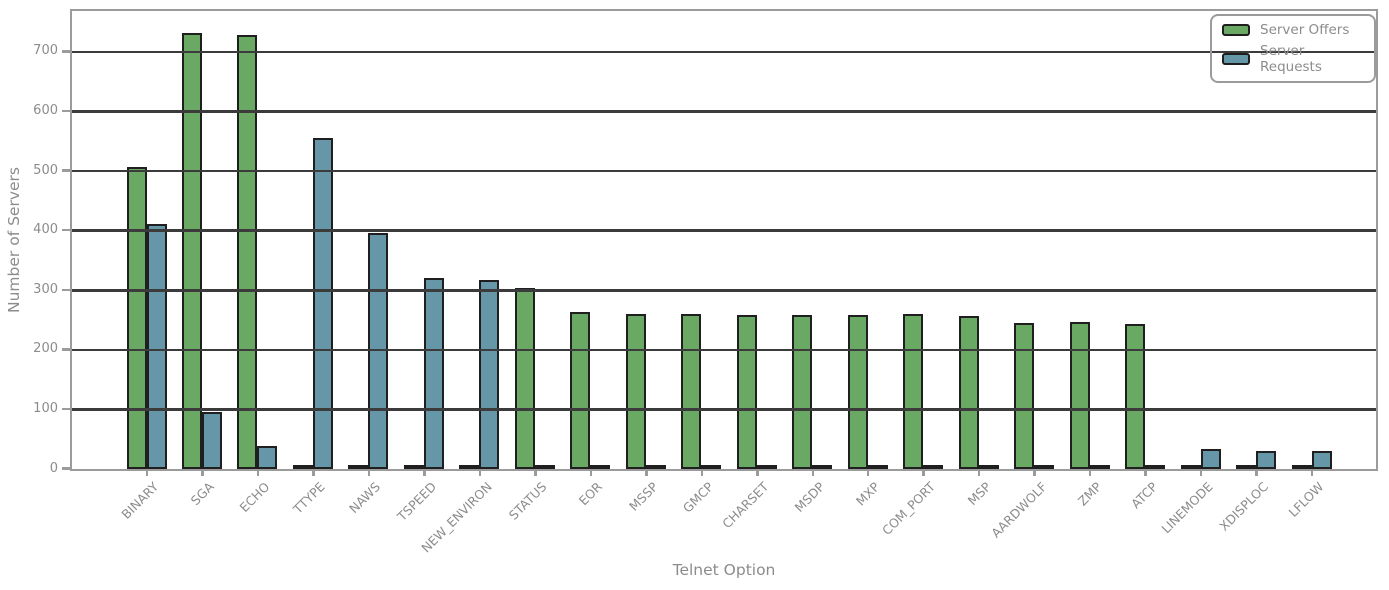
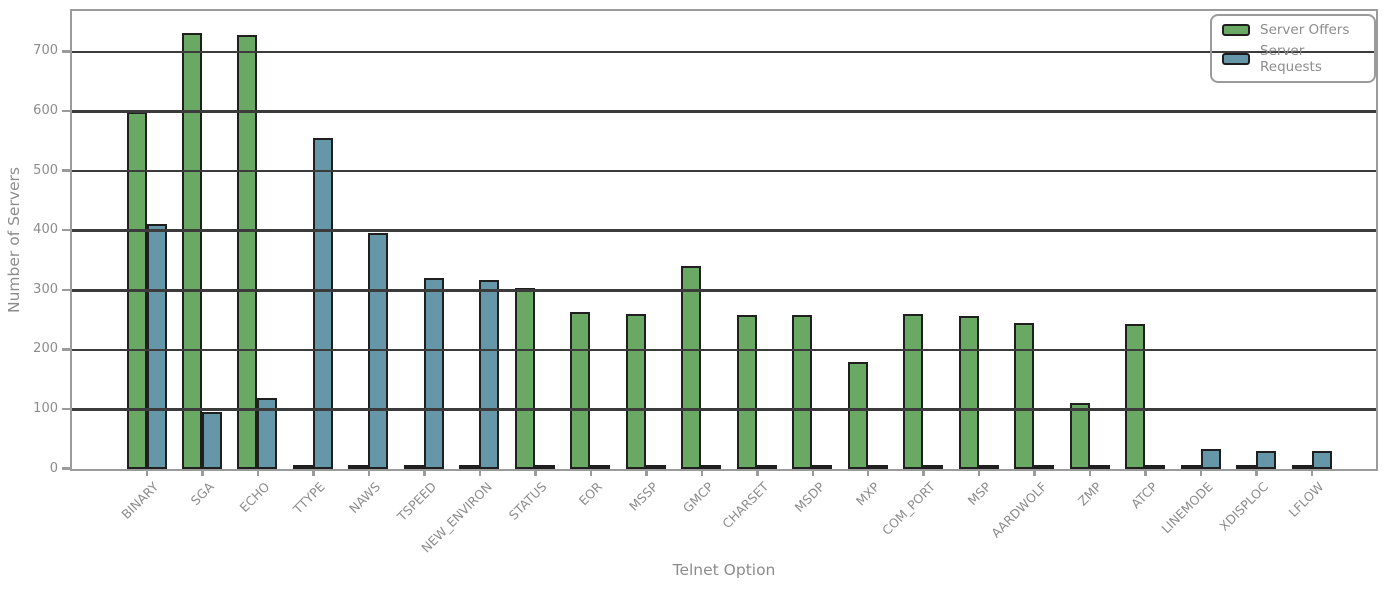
Server Offers/BINARY: 510 -> 600
Server Requests/ECHO: 40 -> 120
Server Offers/GMCP: 260 -> 340
Server Offers/MXP: 260 -> 180
Server Offers/ZMP: 250 -> 110
